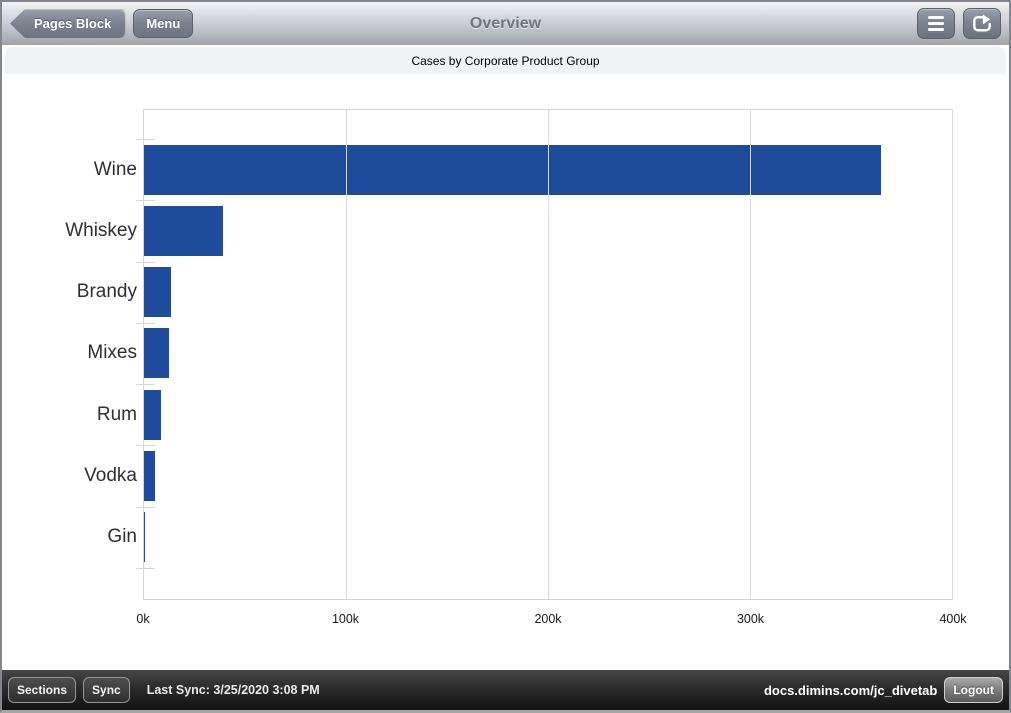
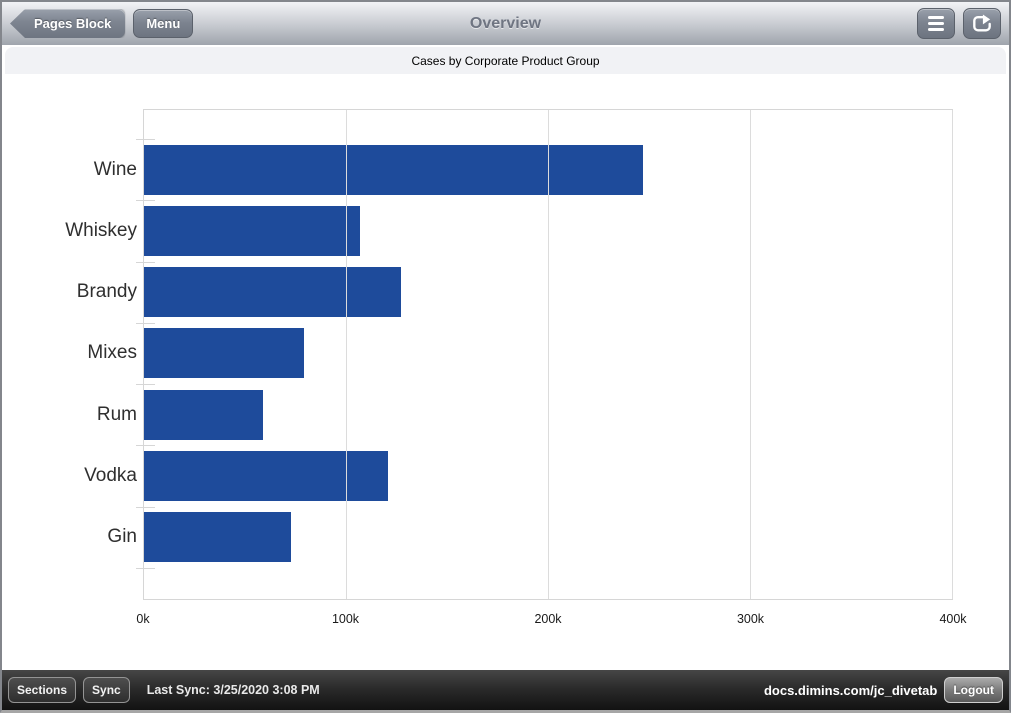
Wine: 365k -> 247k
Whiskey: 39k -> 107k
Brandy: 13k -> 127k
Mixes: 12k -> 79k
Rum: 8k -> 59k
Vodka: 5k -> 121k
Gin: 1k -> 73k
